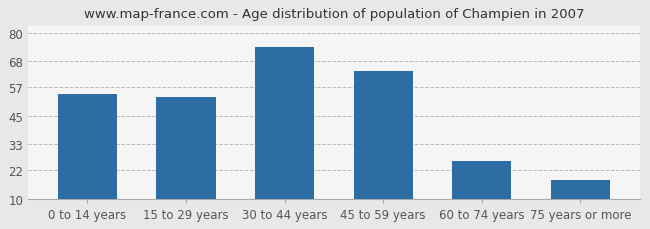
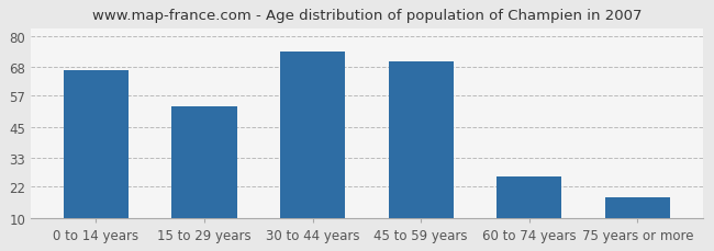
0 to 14 years: 54 -> 67
45 to 59 years: 64 -> 70
